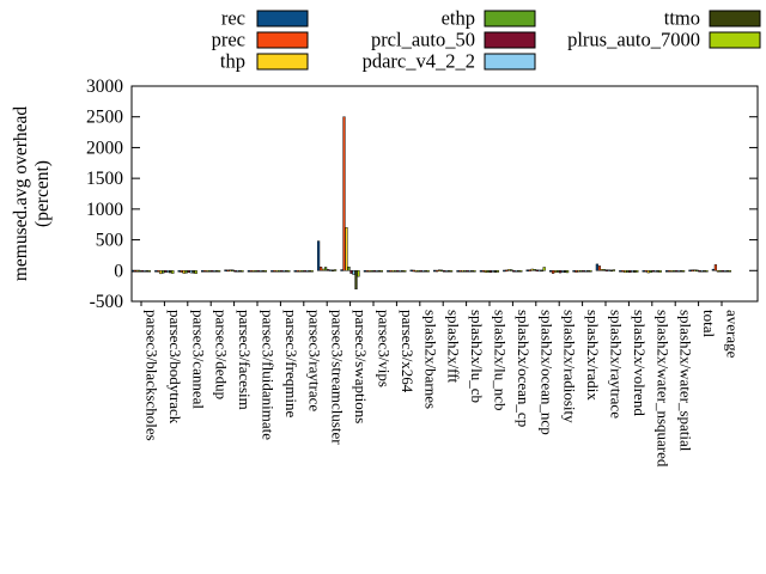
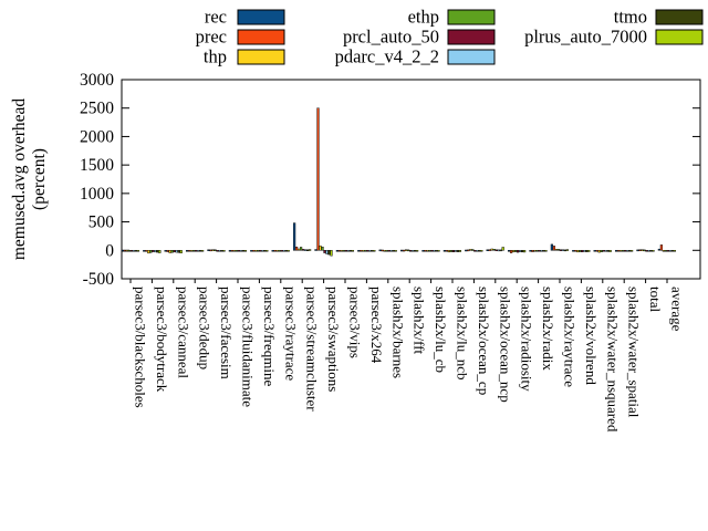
thp/parsec3/swaptions: 700 -> 100
ttmo/parsec3/swaptions: -300 -> -100
